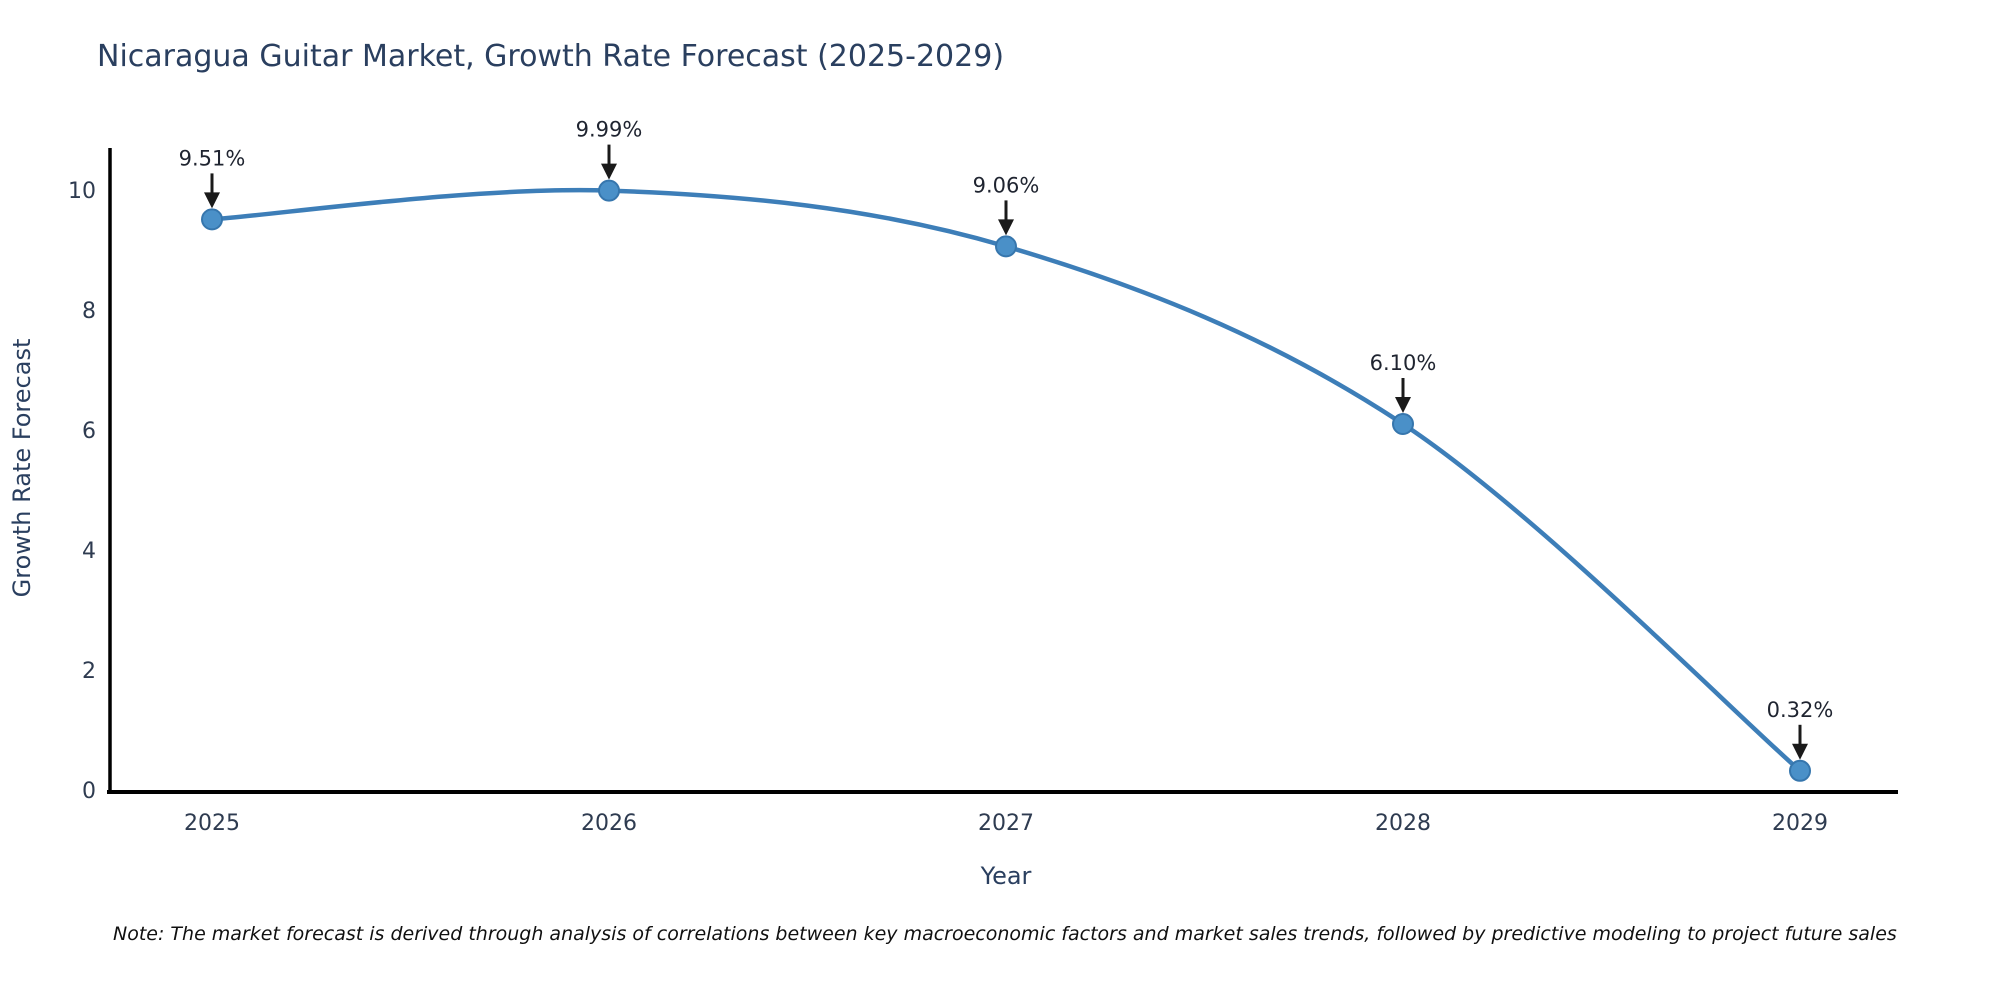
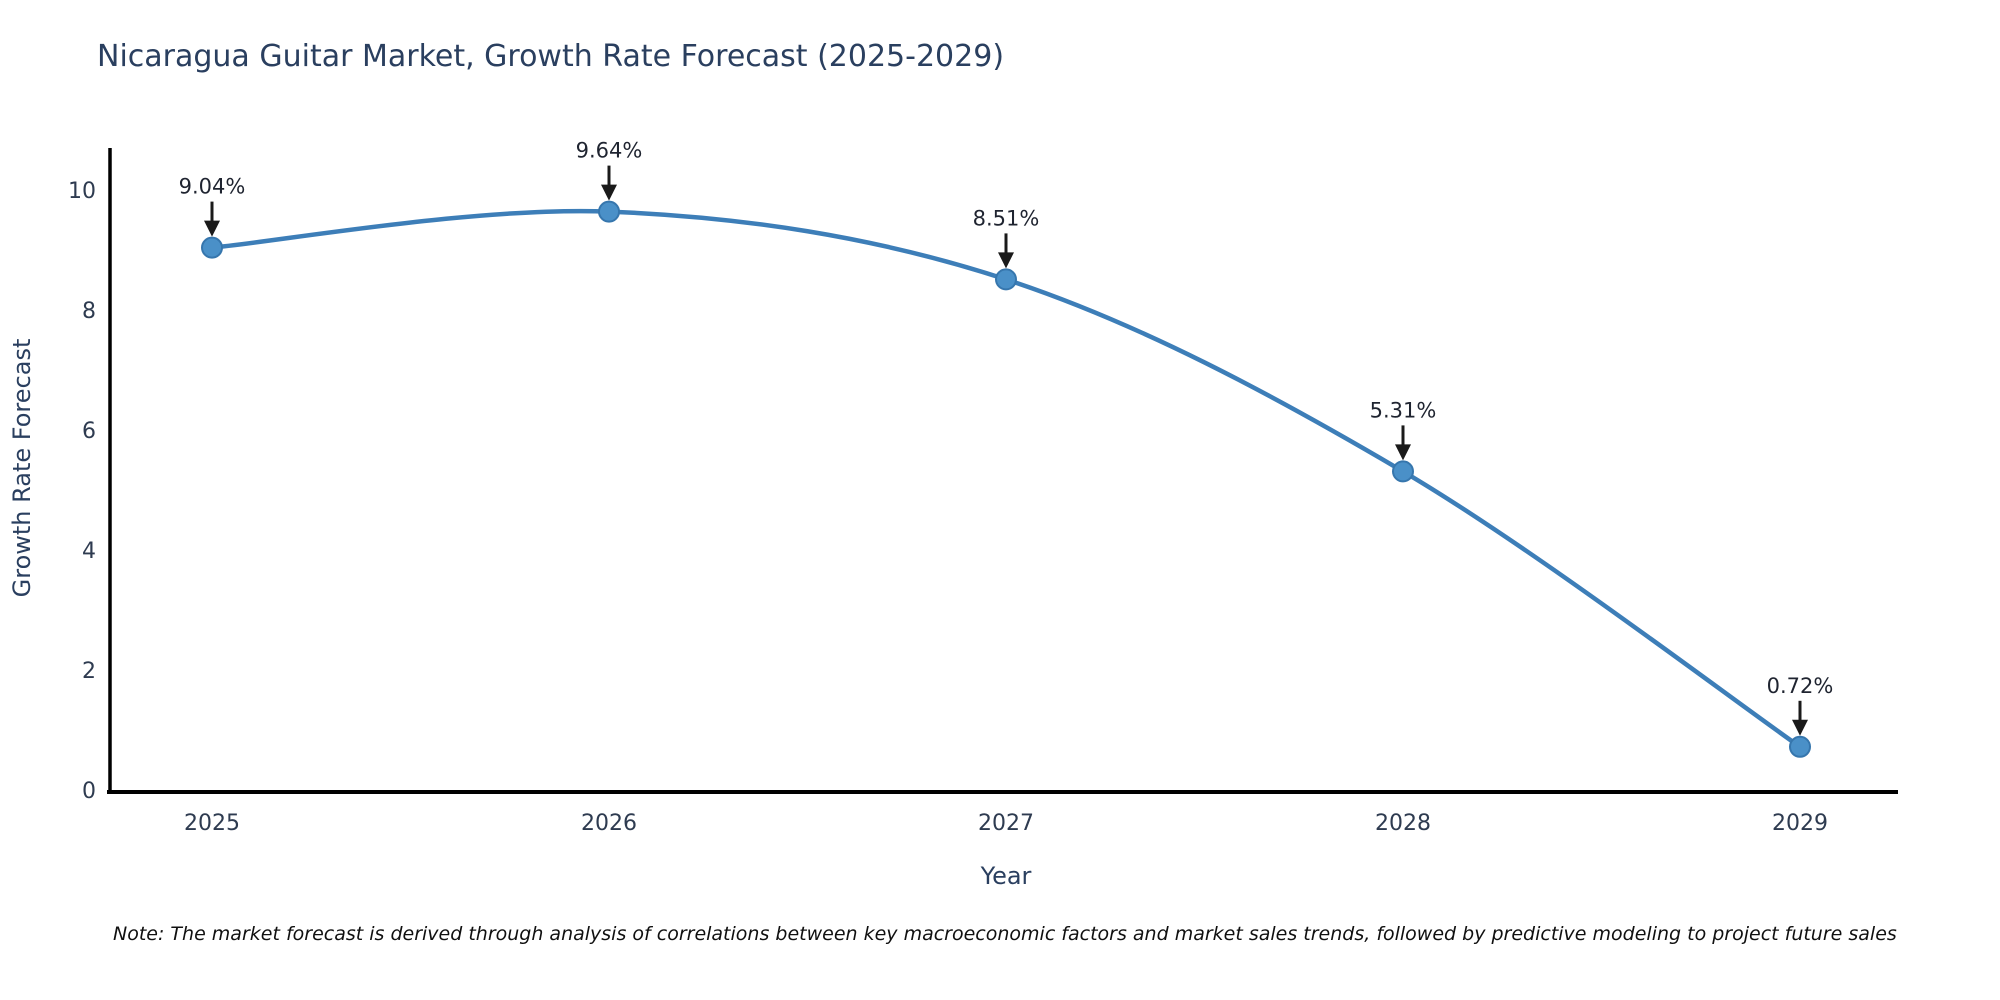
2025: 9.51% -> 9.04%
2026: 9.99% -> 9.64%
2027: 9.06% -> 8.51%
2028: 6.10% -> 5.31%
2029: 0.32% -> 0.72%
